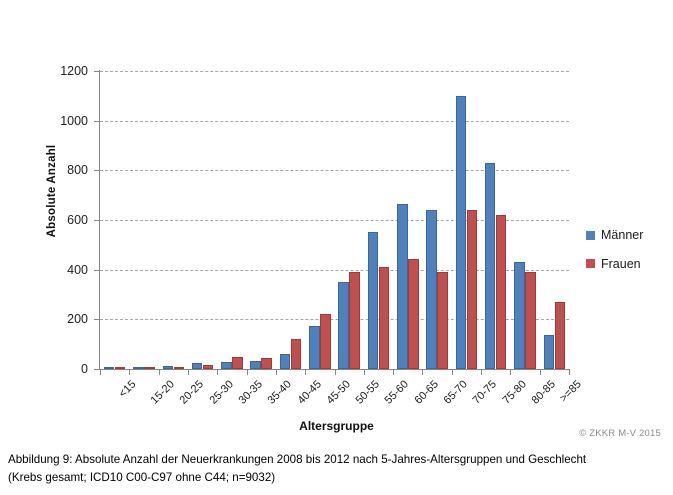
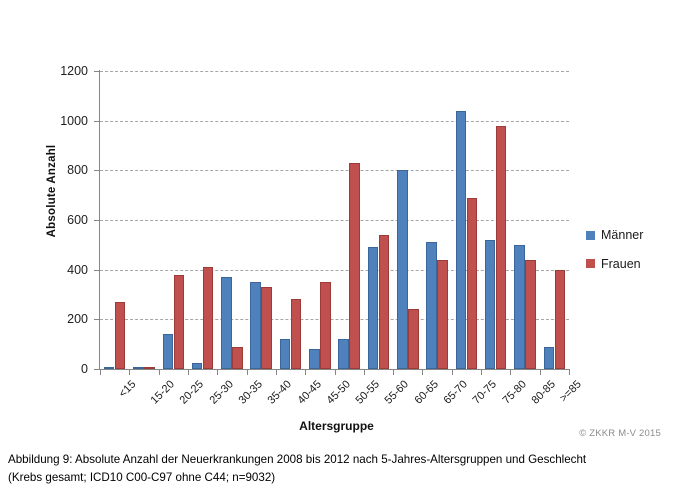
Frauen/<15: 10 -> 270
Männer/20-25: 10 -> 140
Frauen/20-25: 10 -> 380
Frauen/25-30: 20 -> 410
Männer/30-35: 30 -> 370
Frauen/30-35: 50 -> 90
Männer/35-40: 30 -> 350
Frauen/35-40: 40 -> 330
Männer/40-45: 60 -> 120
Frauen/40-45: 120 -> 280
Männer/45-50: 180 -> 80
Frauen/45-50: 220 -> 350
Männer/50-55: 350 -> 120
Frauen/50-55: 390 -> 830
Männer/55-60: 550 -> 490
Frauen/55-60: 410 -> 540
Männer/60-65: 660 -> 800
Frauen/60-65: 440 -> 240
Männer/65-70: 640 -> 510
Frauen/65-70: 390 -> 440
Männer/70-75: 1100 -> 1040
Frauen/70-75: 640 -> 690
Männer/75-80: 830 -> 520
Frauen/75-80: 620 -> 980
Männer/80-85: 430 -> 500
Frauen/80-85: 390 -> 440
Männer/>=85: 140 -> 90
Frauen/>=85: 270 -> 400
